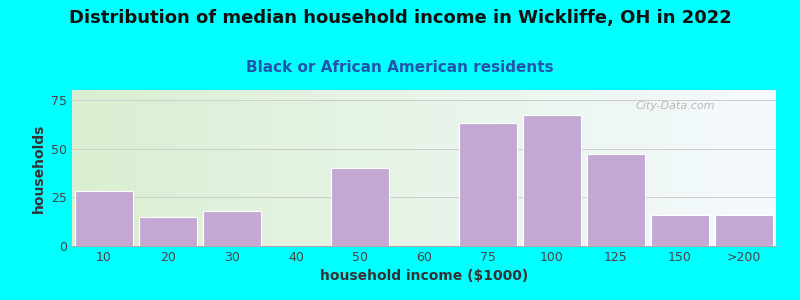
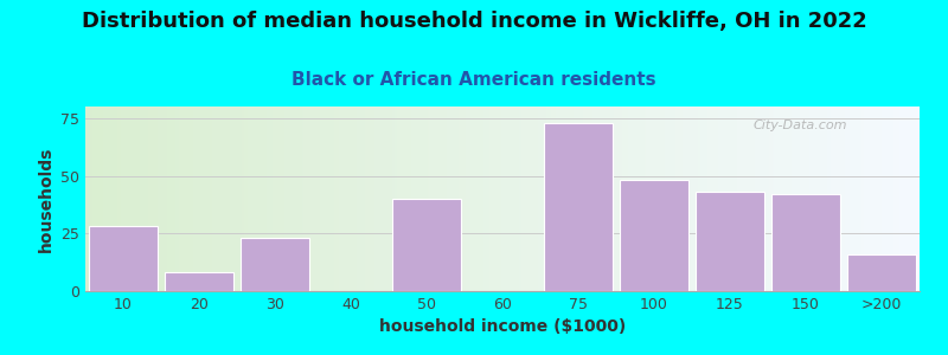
20: 15 -> 8
30: 18 -> 23
75: 63 -> 73
100: 67 -> 48
125: 47 -> 43
150: 16 -> 42
